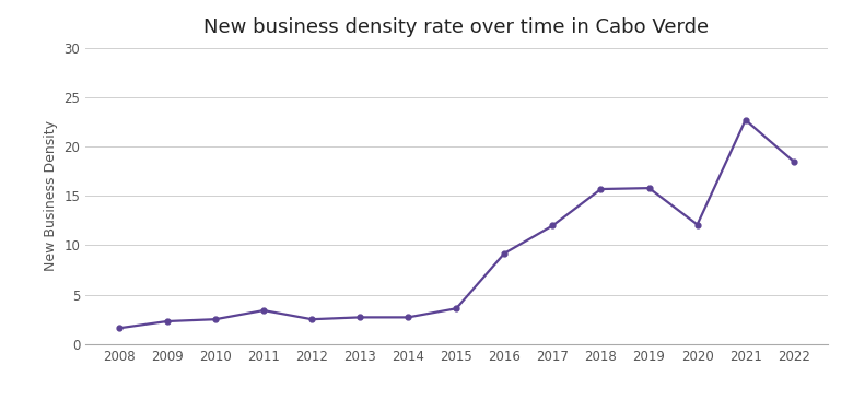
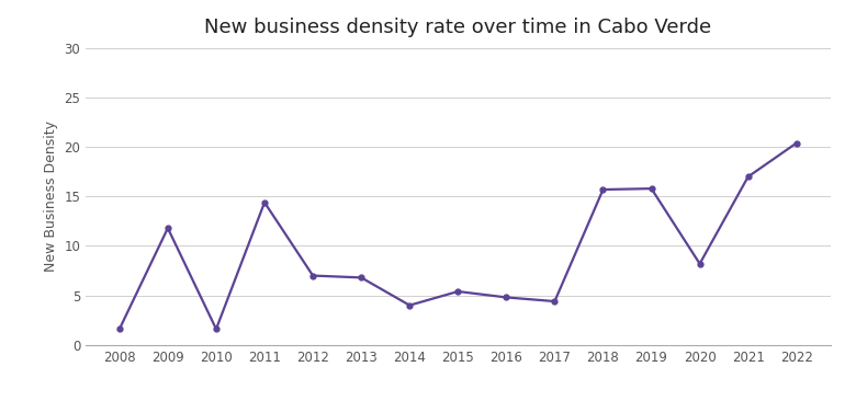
2009: 2.3 -> 11.8
2010: 2.5 -> 1.6
2011: 3.4 -> 14.4
2012: 2.5 -> 7.0
2013: 2.7 -> 6.8
2014: 2.7 -> 4.0
2015: 3.6 -> 5.4
2016: 9.2 -> 4.8
2017: 12.0 -> 4.4
2020: 12.1 -> 8.2
2021: 22.7 -> 17.0
2022: 18.5 -> 20.4
